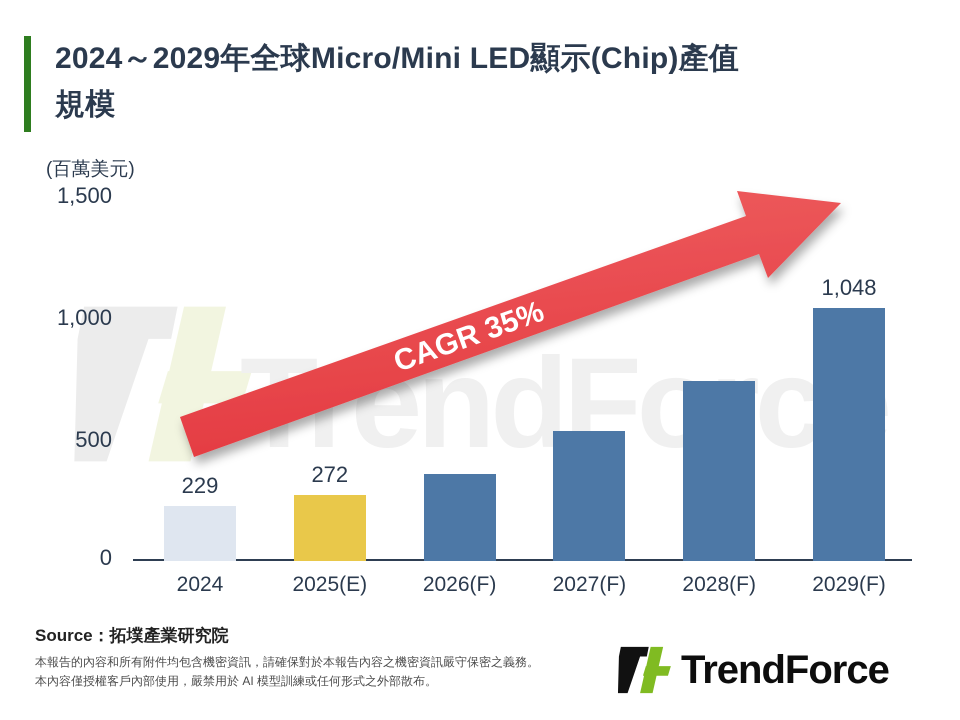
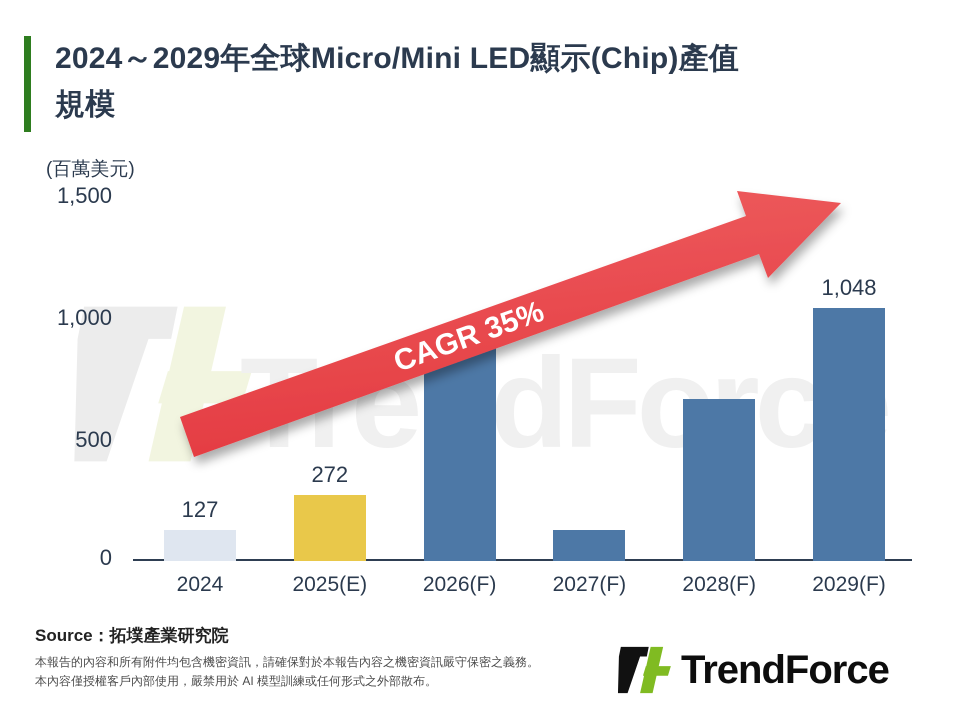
2024: 229 -> 127
2026(F): 360 -> 950
2027(F): 540 -> 130
2028(F): 740 -> 670
